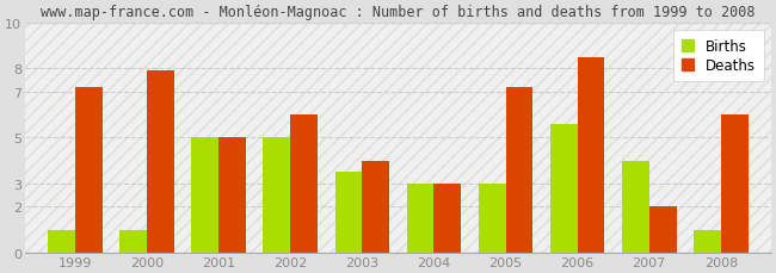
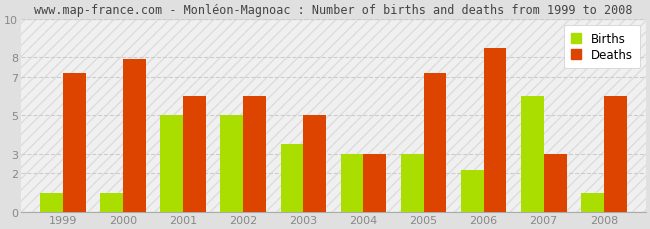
Deaths/2001: 5.0 -> 6.0
Deaths/2003: 4.0 -> 5.0
Births/2006: 5.6 -> 2.2
Births/2007: 4.0 -> 6.0
Deaths/2007: 2.0 -> 3.0
